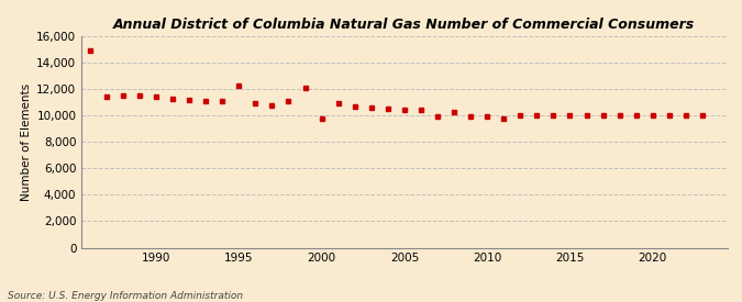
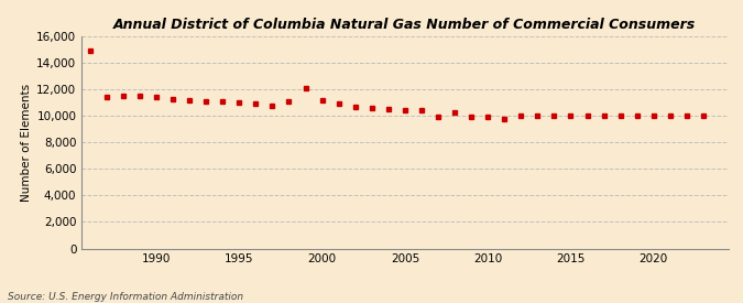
1995: 12,300 -> 11,000
2000: 9,800 -> 11,200
